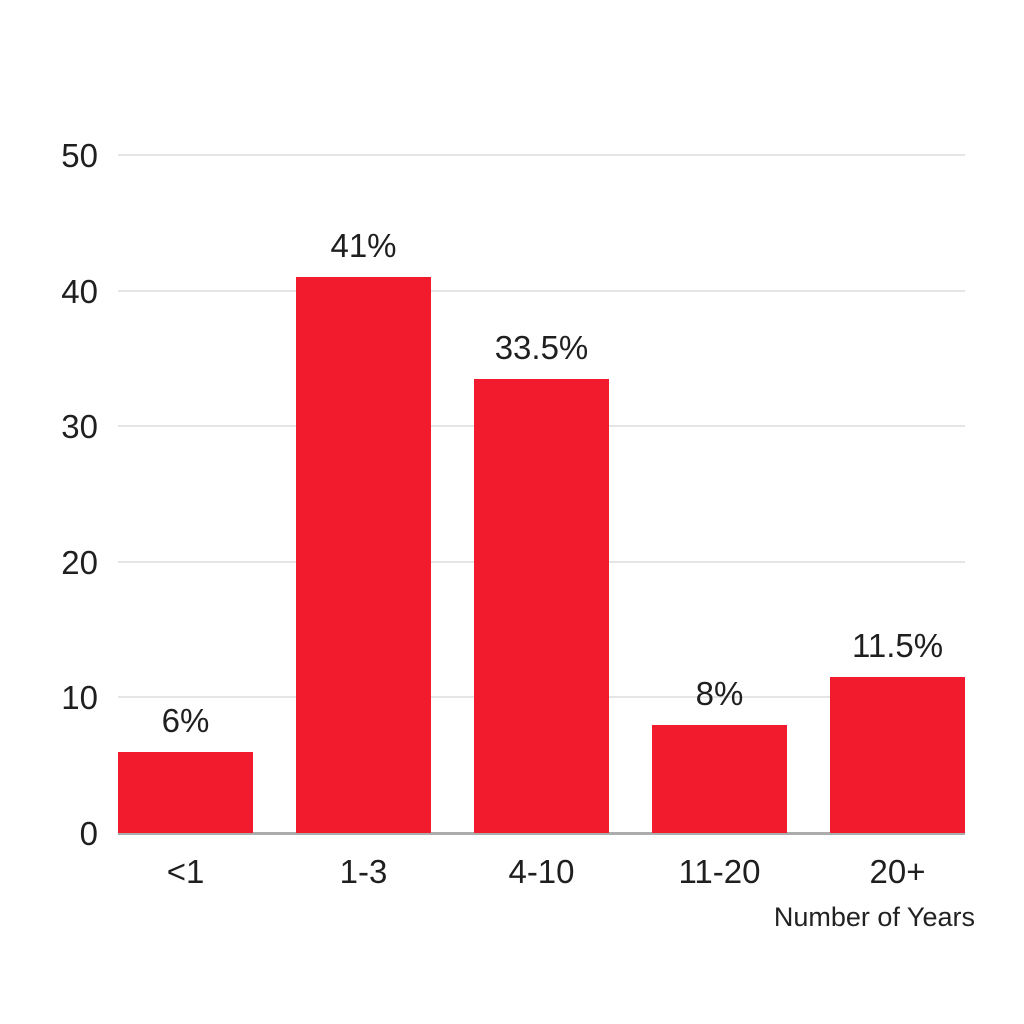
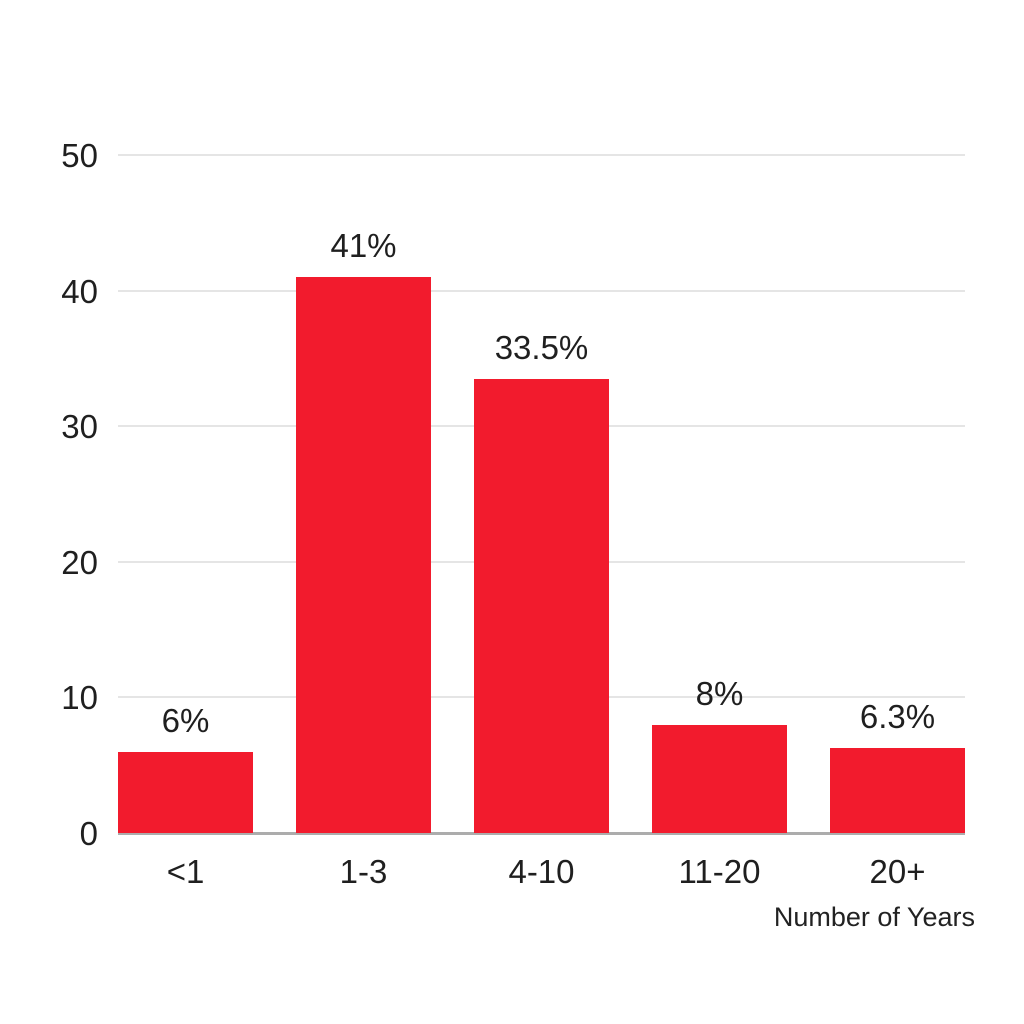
20+: 11.5% -> 6.3%
